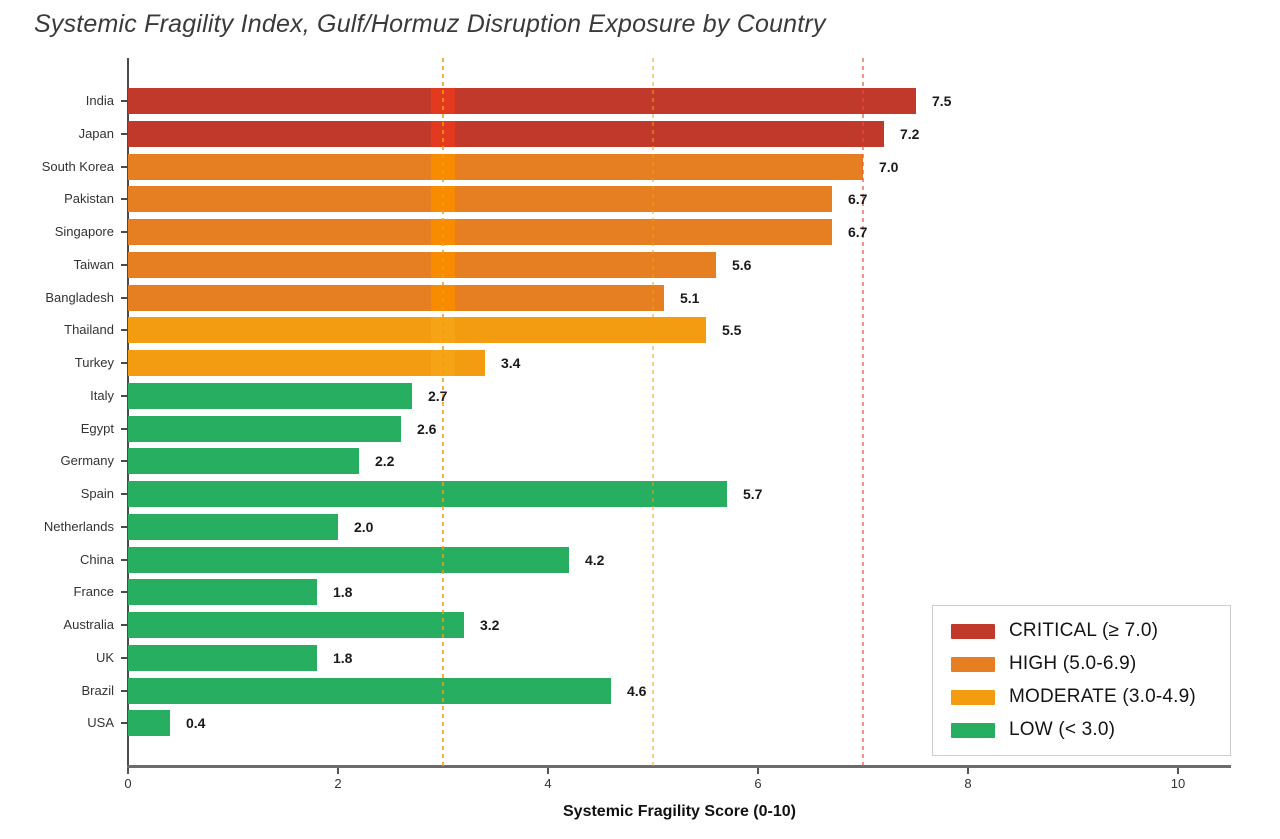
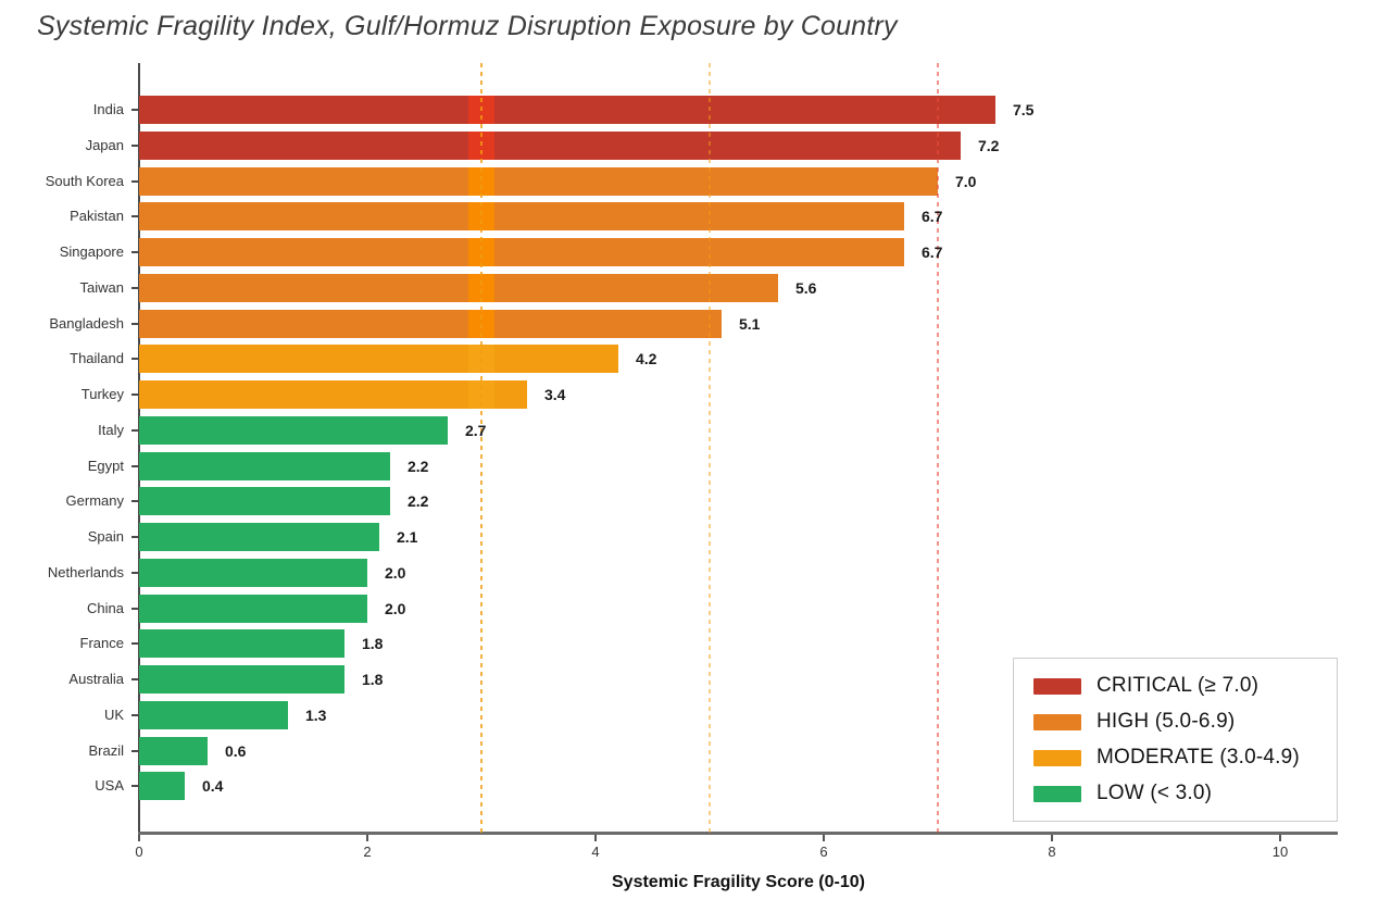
Thailand: 5.5 -> 4.2
Egypt: 2.6 -> 2.2
Spain: 5.7 -> 2.1
China: 4.2 -> 2.0
Australia: 3.2 -> 1.8
UK: 1.8 -> 1.3
Brazil: 4.6 -> 0.6
